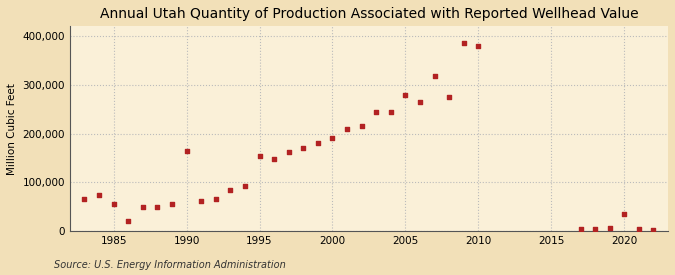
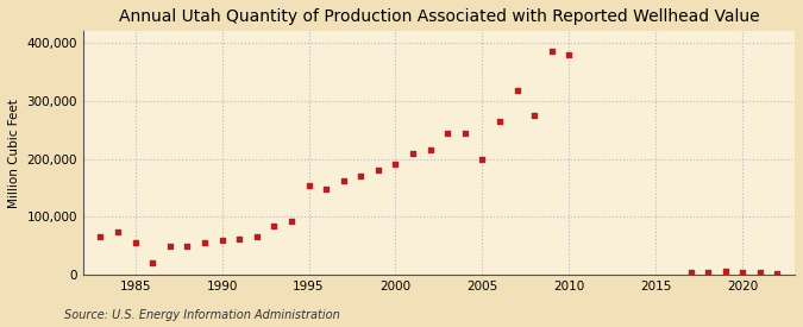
1990: 165,000 -> 60,000
2005: 280,000 -> 200,000
2020: 35,000 -> 5,000
